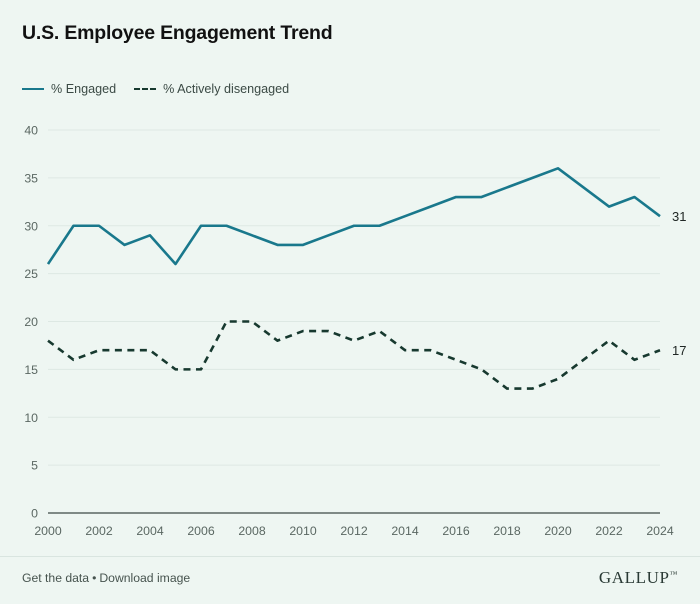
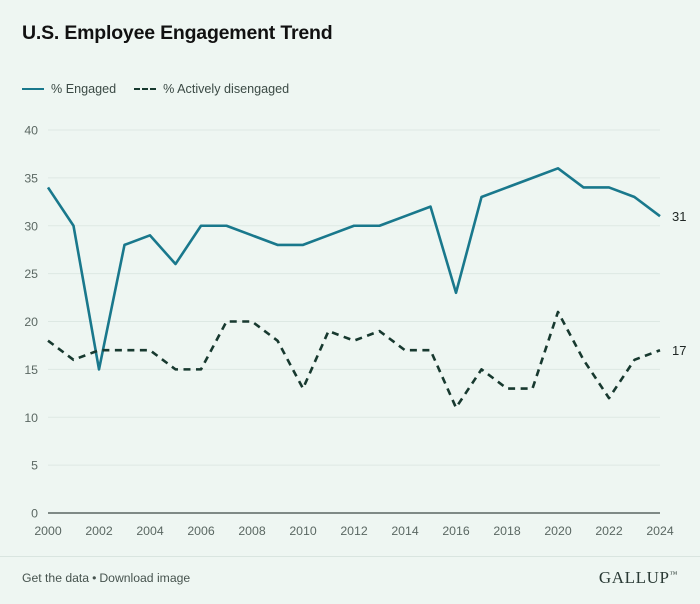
% Engaged/2000: 26 -> 34
% Engaged/2002: 30 -> 15
% Actively disengaged/2010: 19 -> 13
% Engaged/2016: 33 -> 23
% Actively disengaged/2016: 16 -> 11
% Actively disengaged/2020: 14 -> 21
% Engaged/2022: 32 -> 34
% Actively disengaged/2022: 18 -> 12
